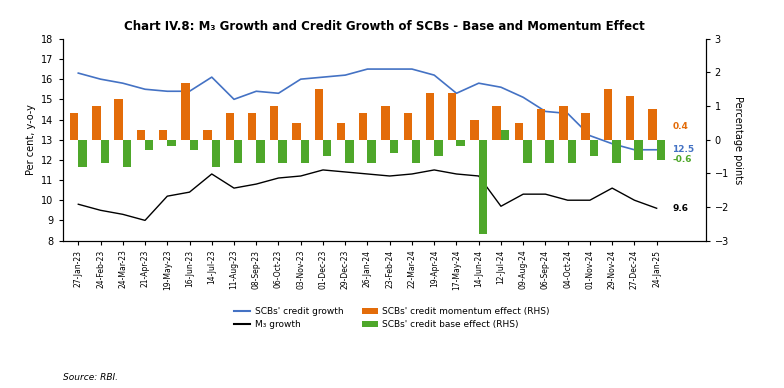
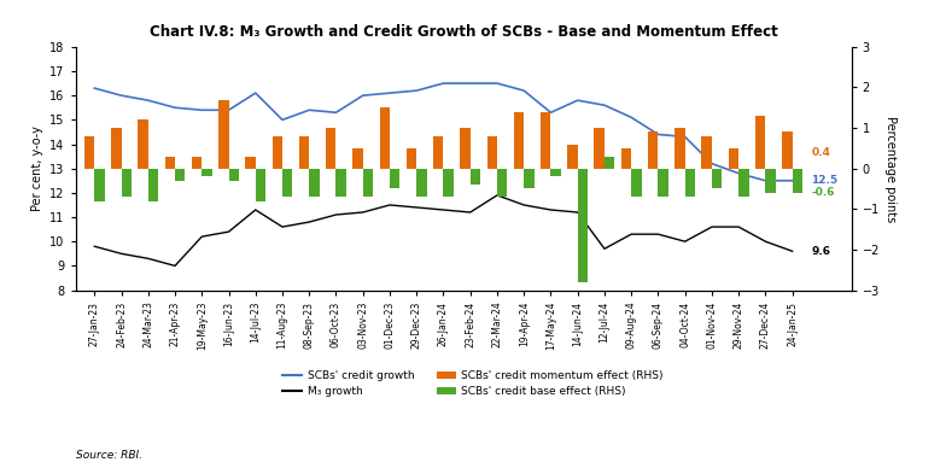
M₃ growth/22-Mar-24: 11.3 -> 11.9
M₃ growth/01-Nov-24: 10.0 -> 10.6
SCBs' credit momentum effect (RHS)/29-Nov-24: 1.5 -> 0.5
